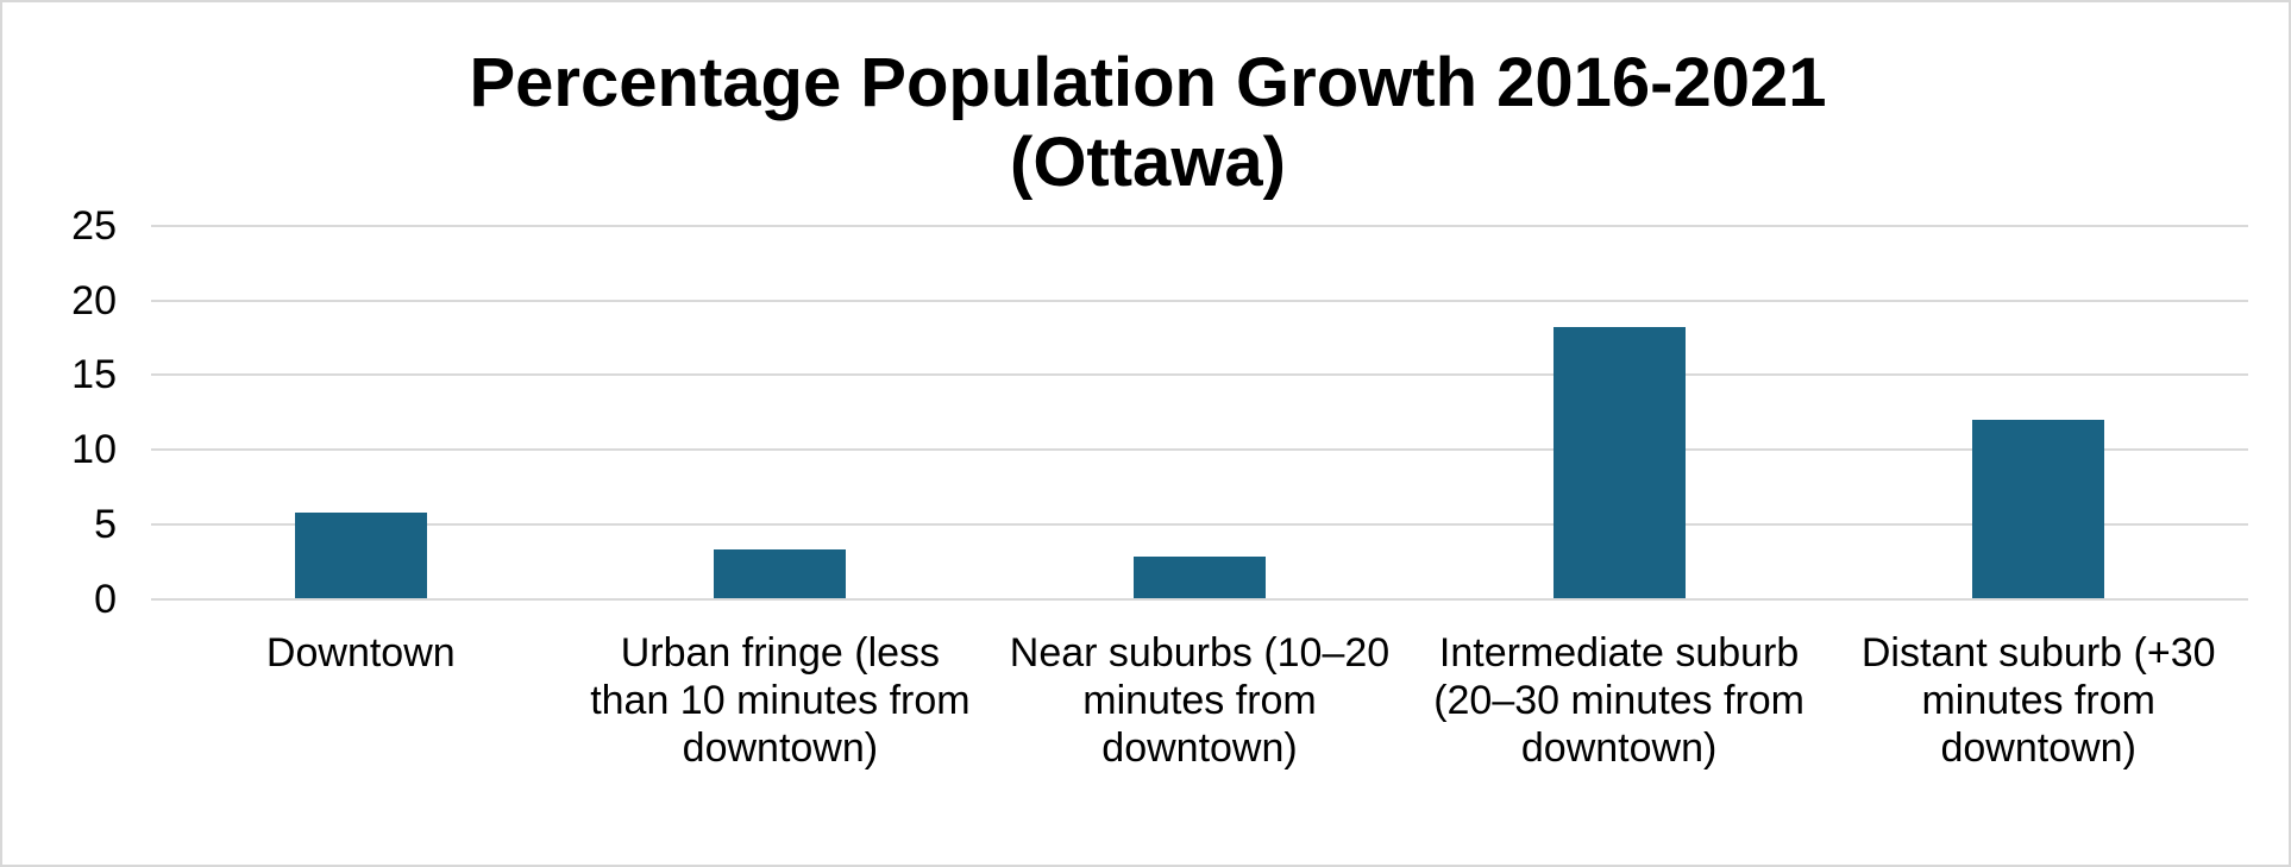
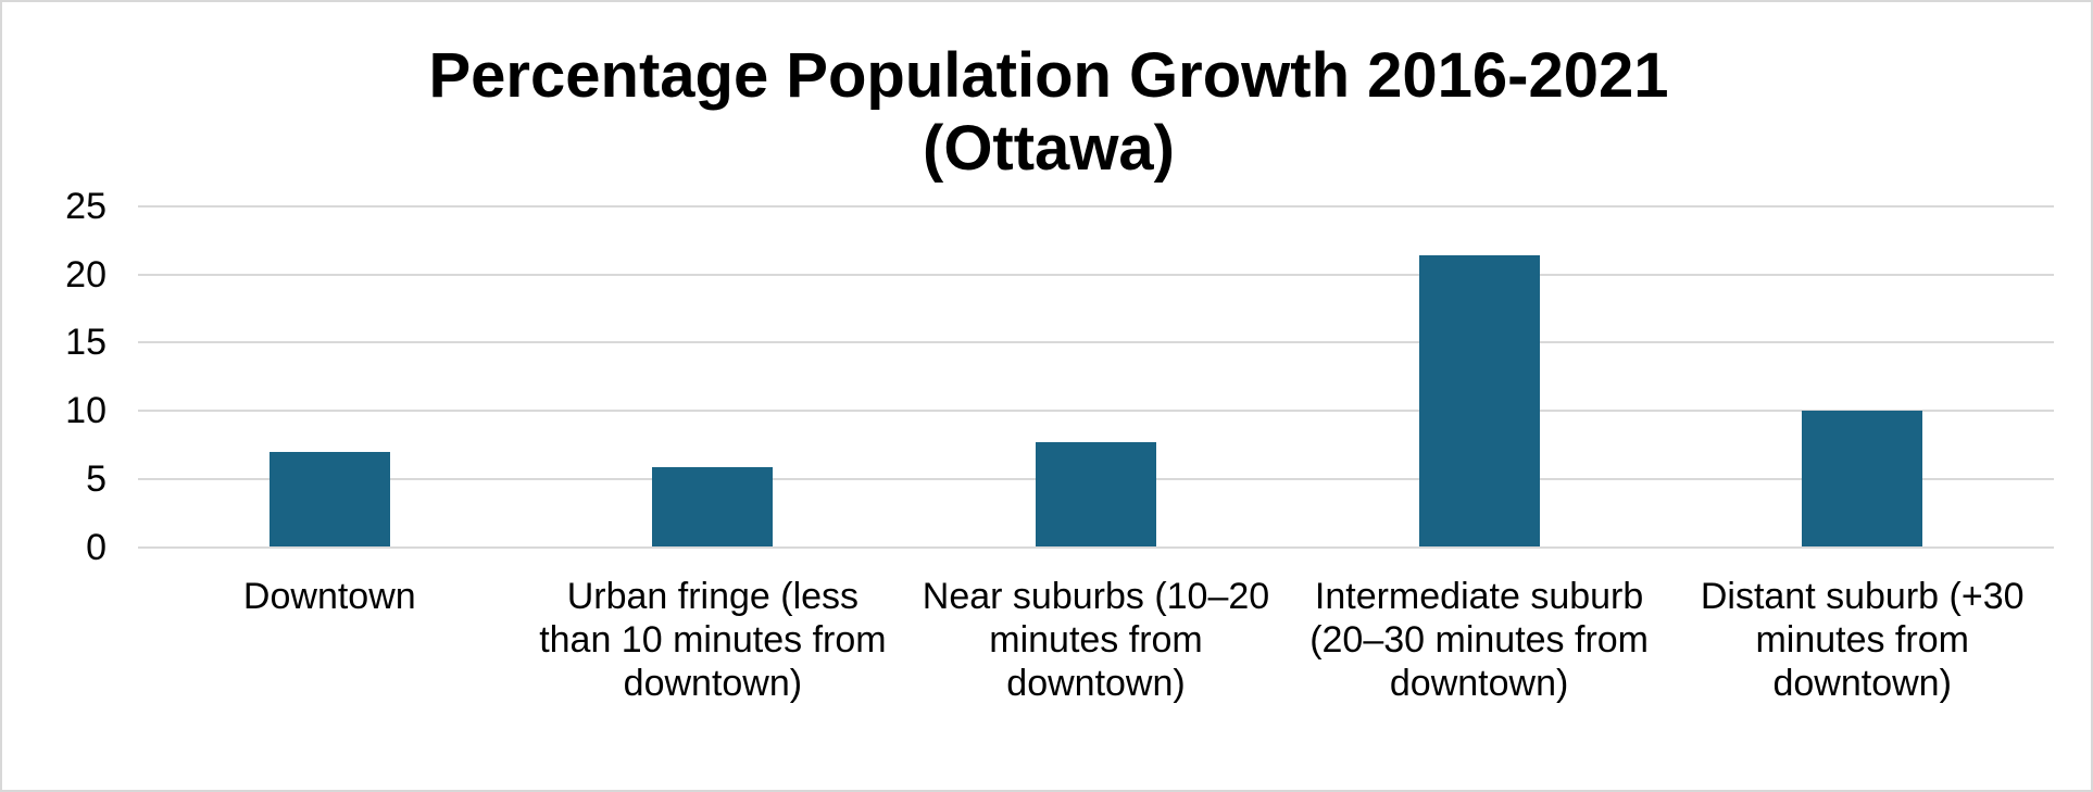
Downtown: 5.8 -> 7.0
Urban fringe (less than 10 minutes from downtown): 3.3 -> 5.9
Near suburbs (10–20 minutes from downtown): 2.8 -> 7.7
Intermediate suburb (20–30 minutes from downtown): 18.2 -> 21.4
Distant suburb (+30 minutes from downtown): 12.0 -> 10.0
